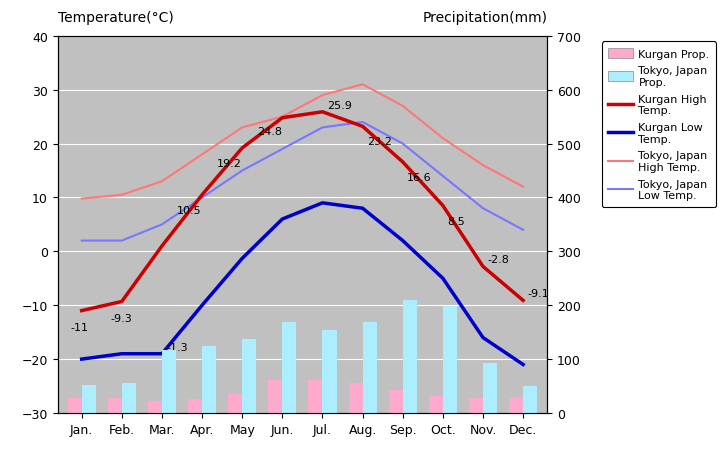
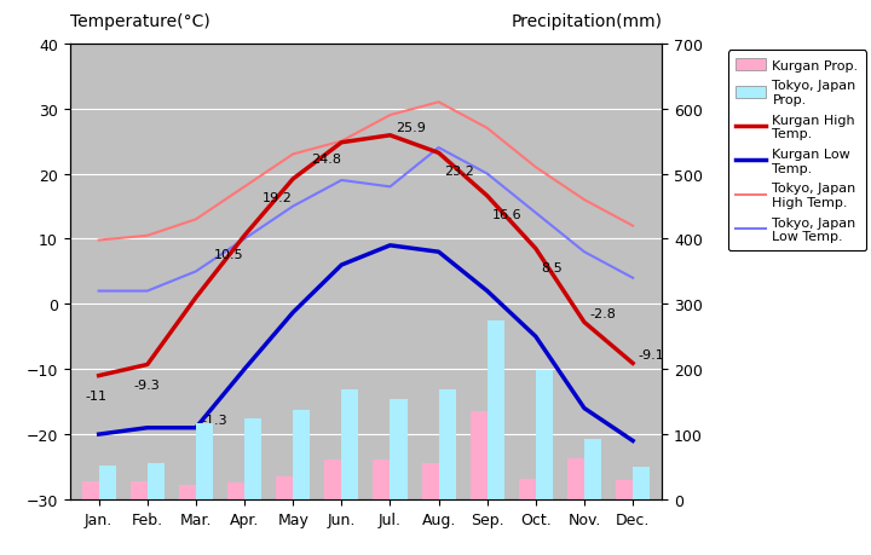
Tokyo, Japan Low Temp./Jul.: 23 -> 18
Kurgan Prop./Sep.: 43 -> 136
Tokyo, Japan Prop./Sep.: 210 -> 274
Kurgan Prop./Nov.: 27 -> 64
